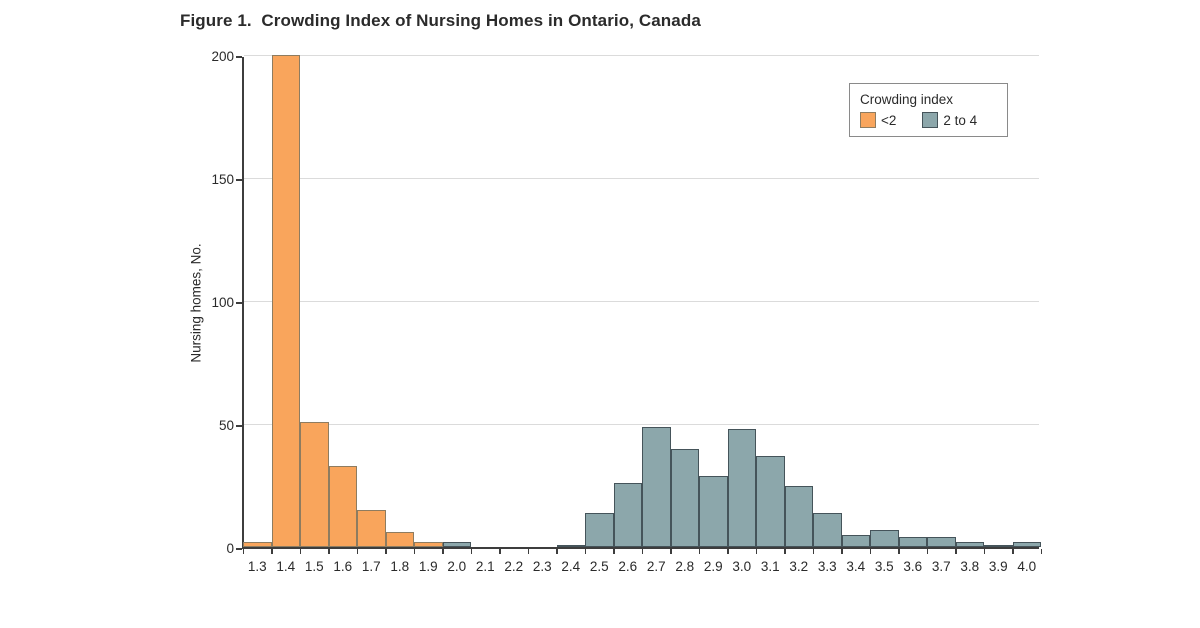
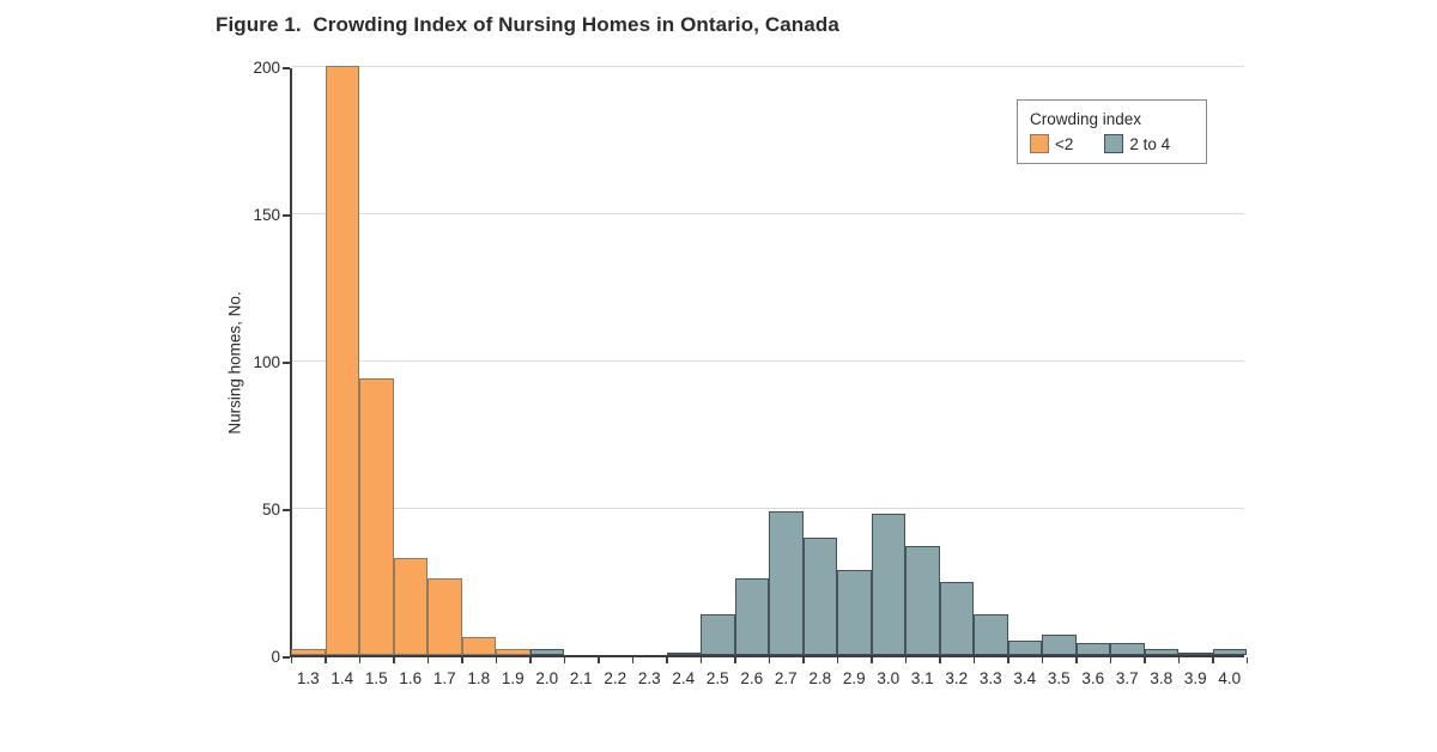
<2/1.5: 51 -> 94
<2/1.7: 15 -> 26
